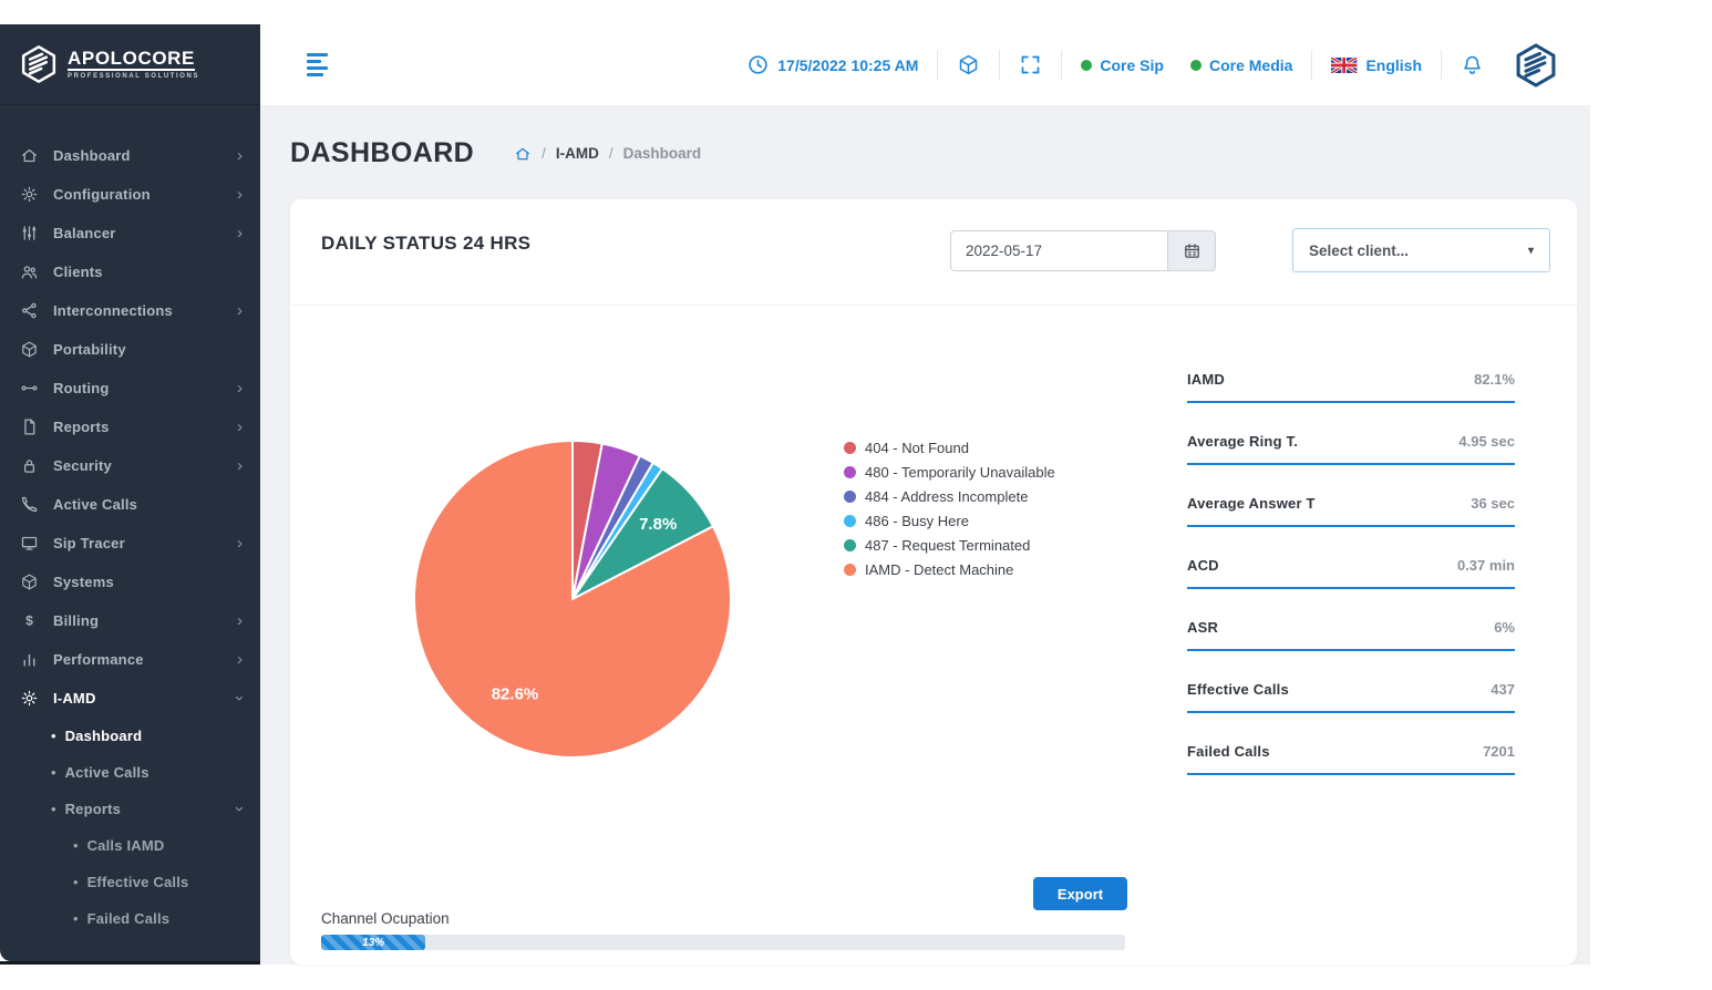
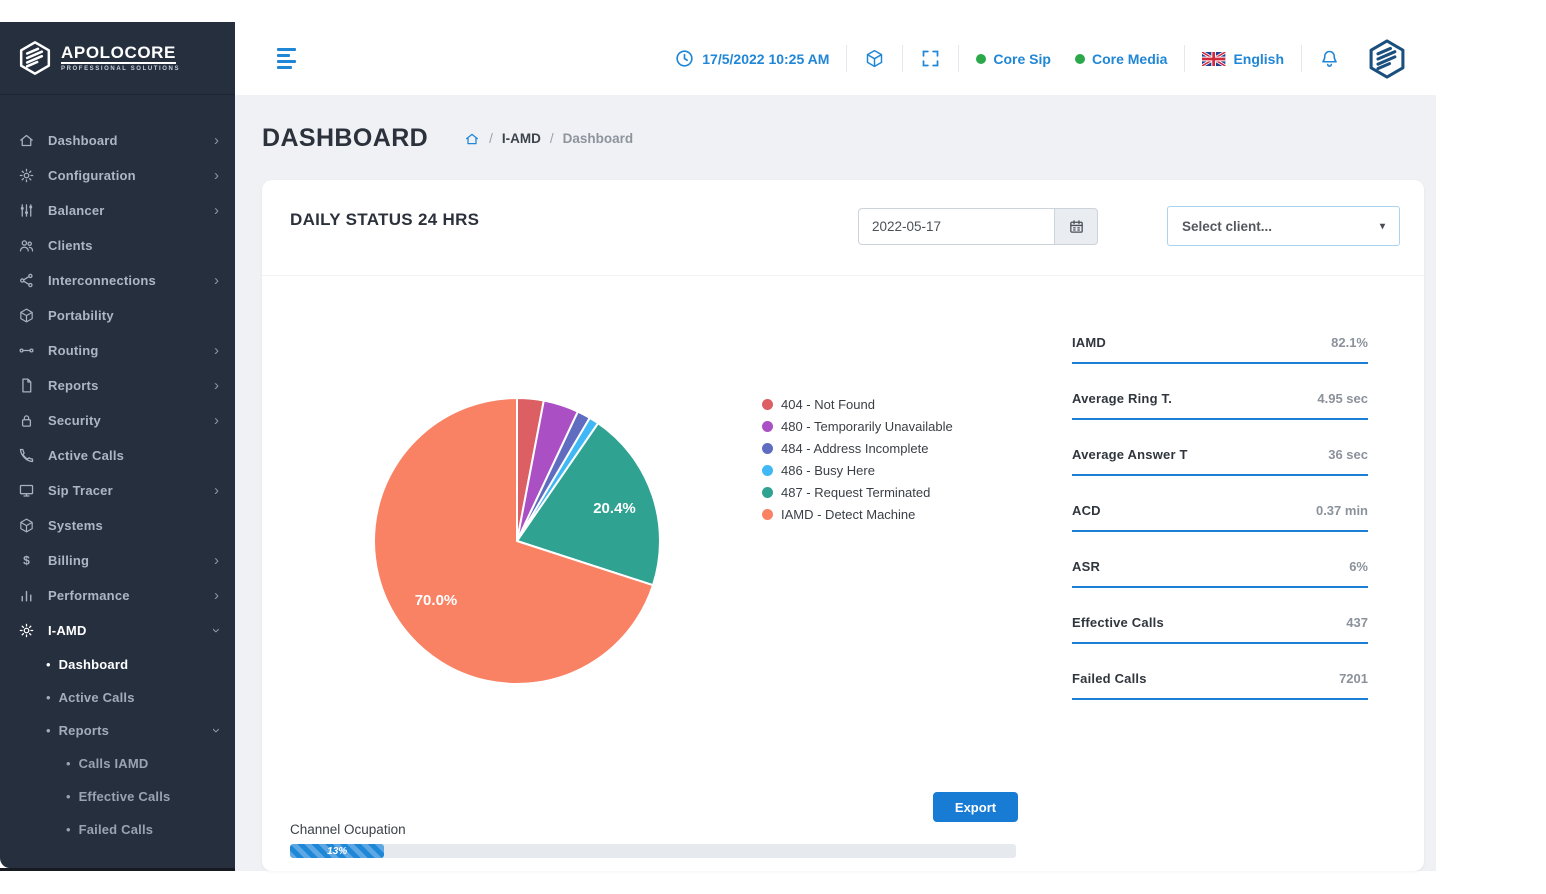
487 - Request Terminated: 7.8% -> 20.4%
IAMD - Detect Machine: 82.6% -> 70.0%
